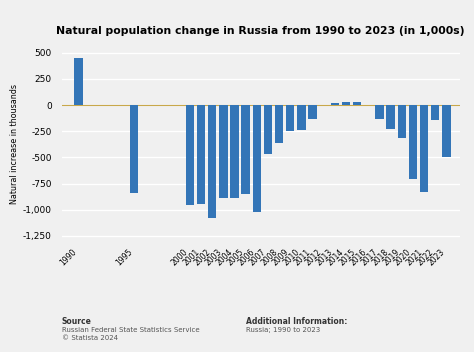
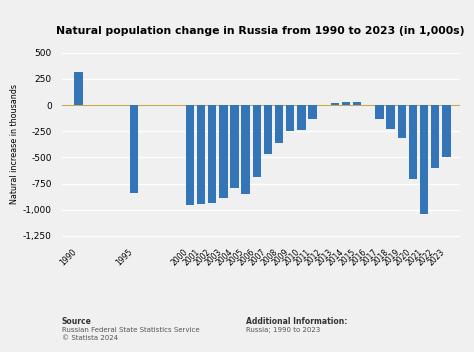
1990: 450 -> 320
2002: -1,080 -> -940
2004: -890 -> -790
2006: -1,020 -> -690
2021: -830 -> -1,040
2022: -140 -> -600
